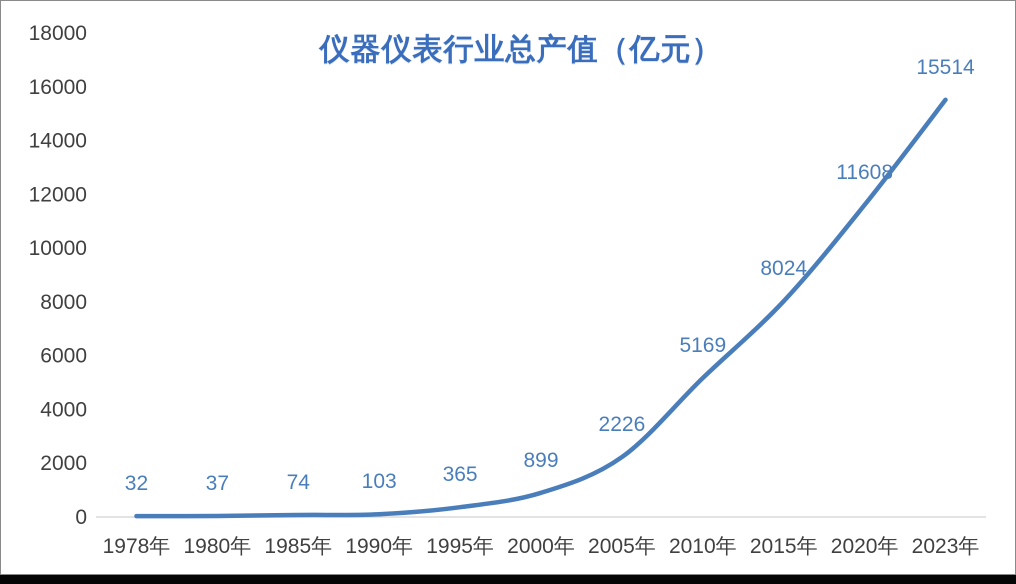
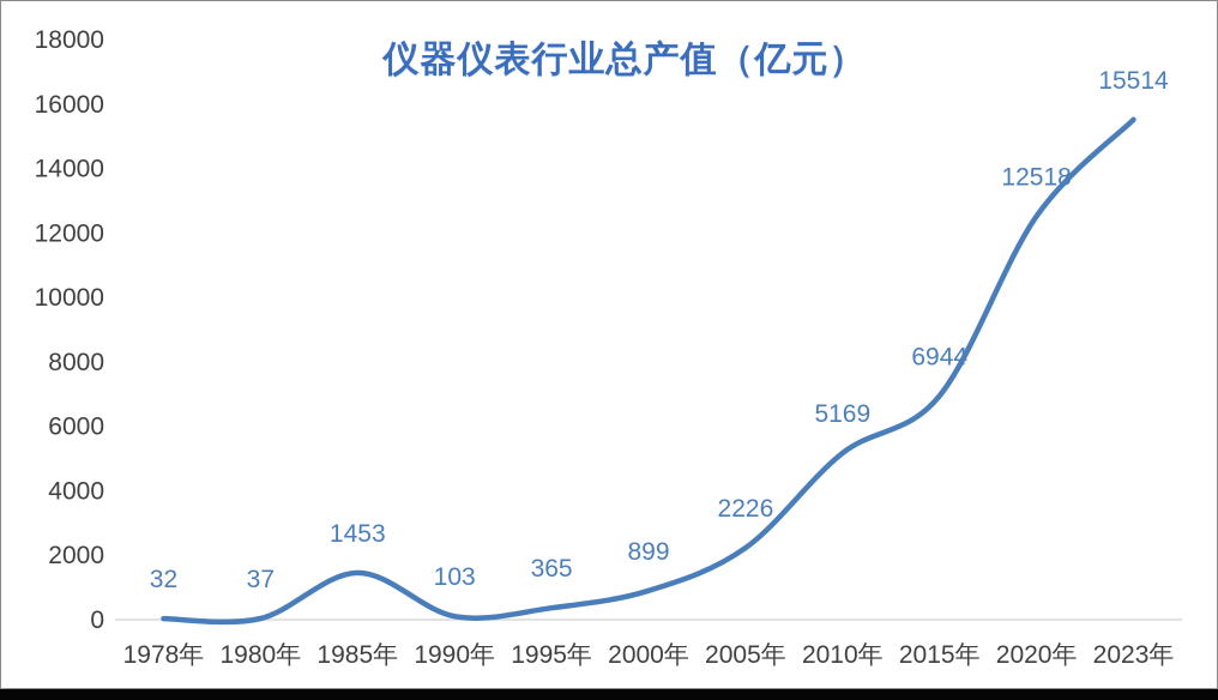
1985年: 74 -> 1453
2015年: 8024 -> 6944
2020年: 11608 -> 12518
